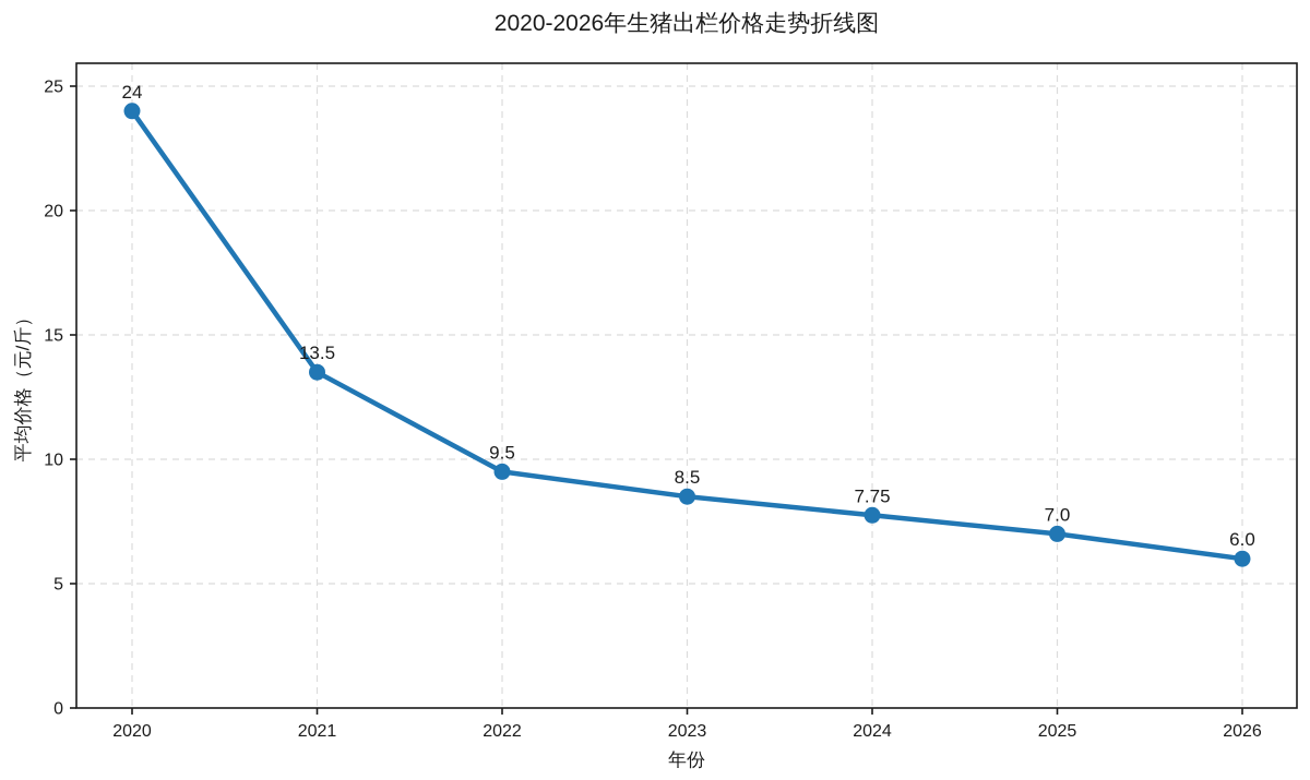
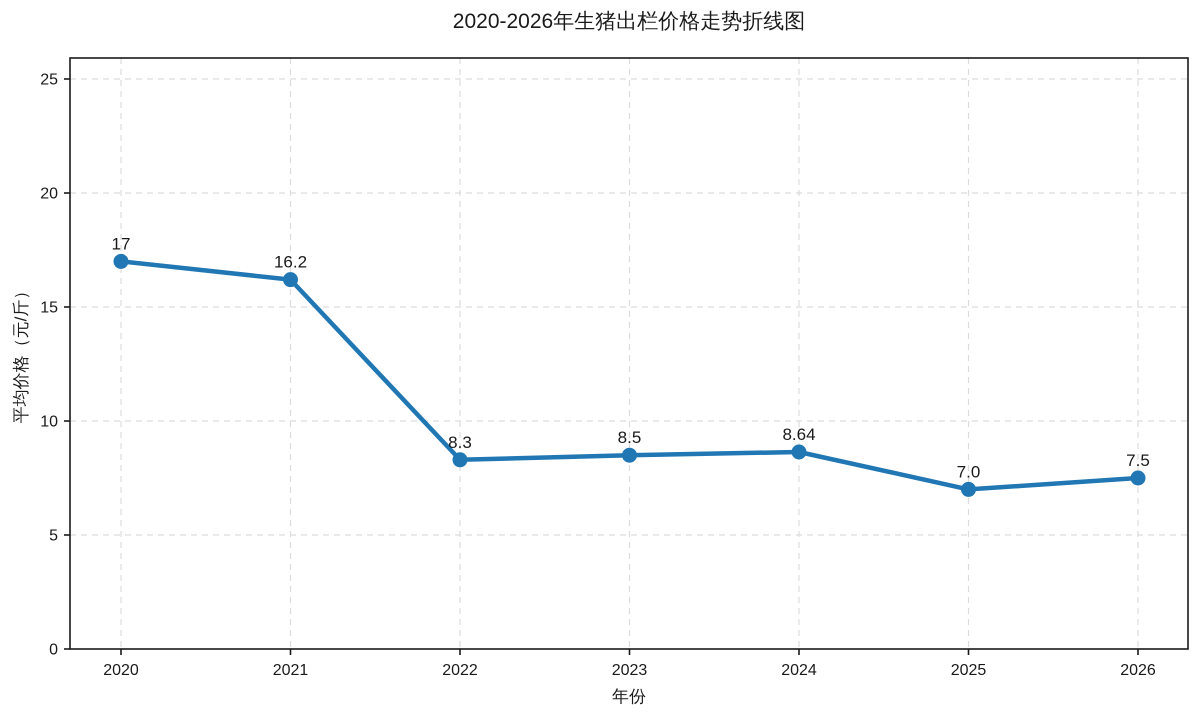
2020: 24 -> 17
2021: 13.5 -> 16.2
2022: 9.5 -> 8.3
2024: 7.75 -> 8.64
2026: 6.0 -> 7.5
